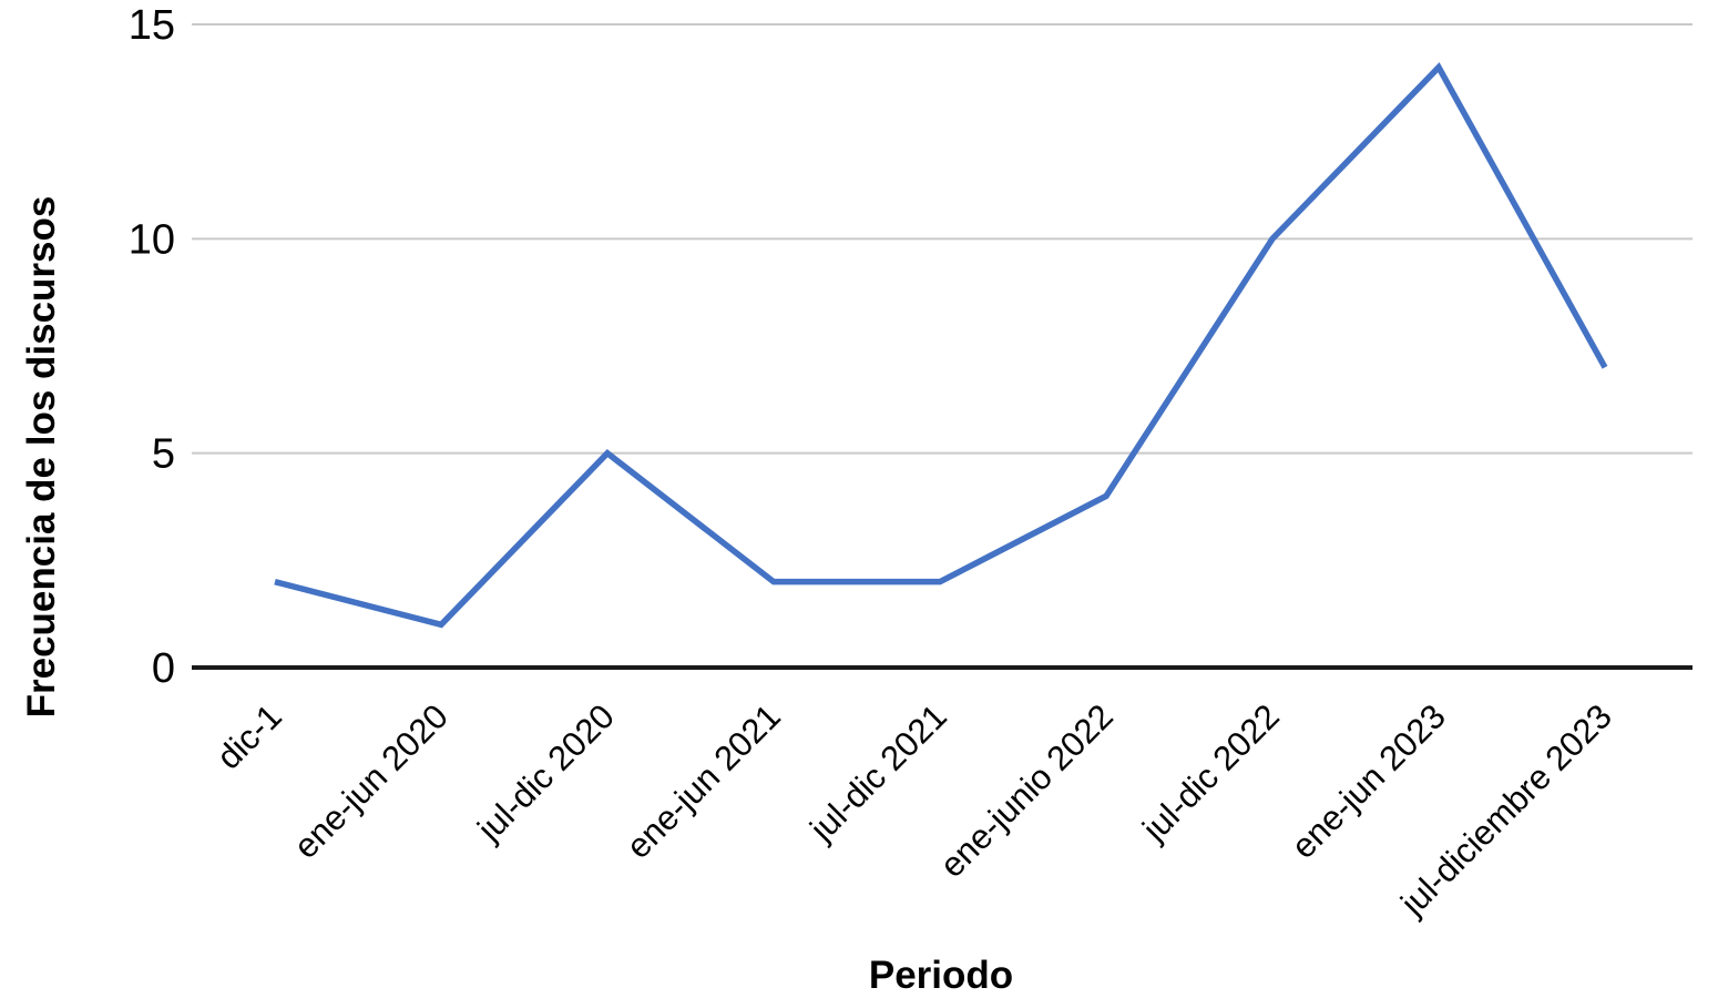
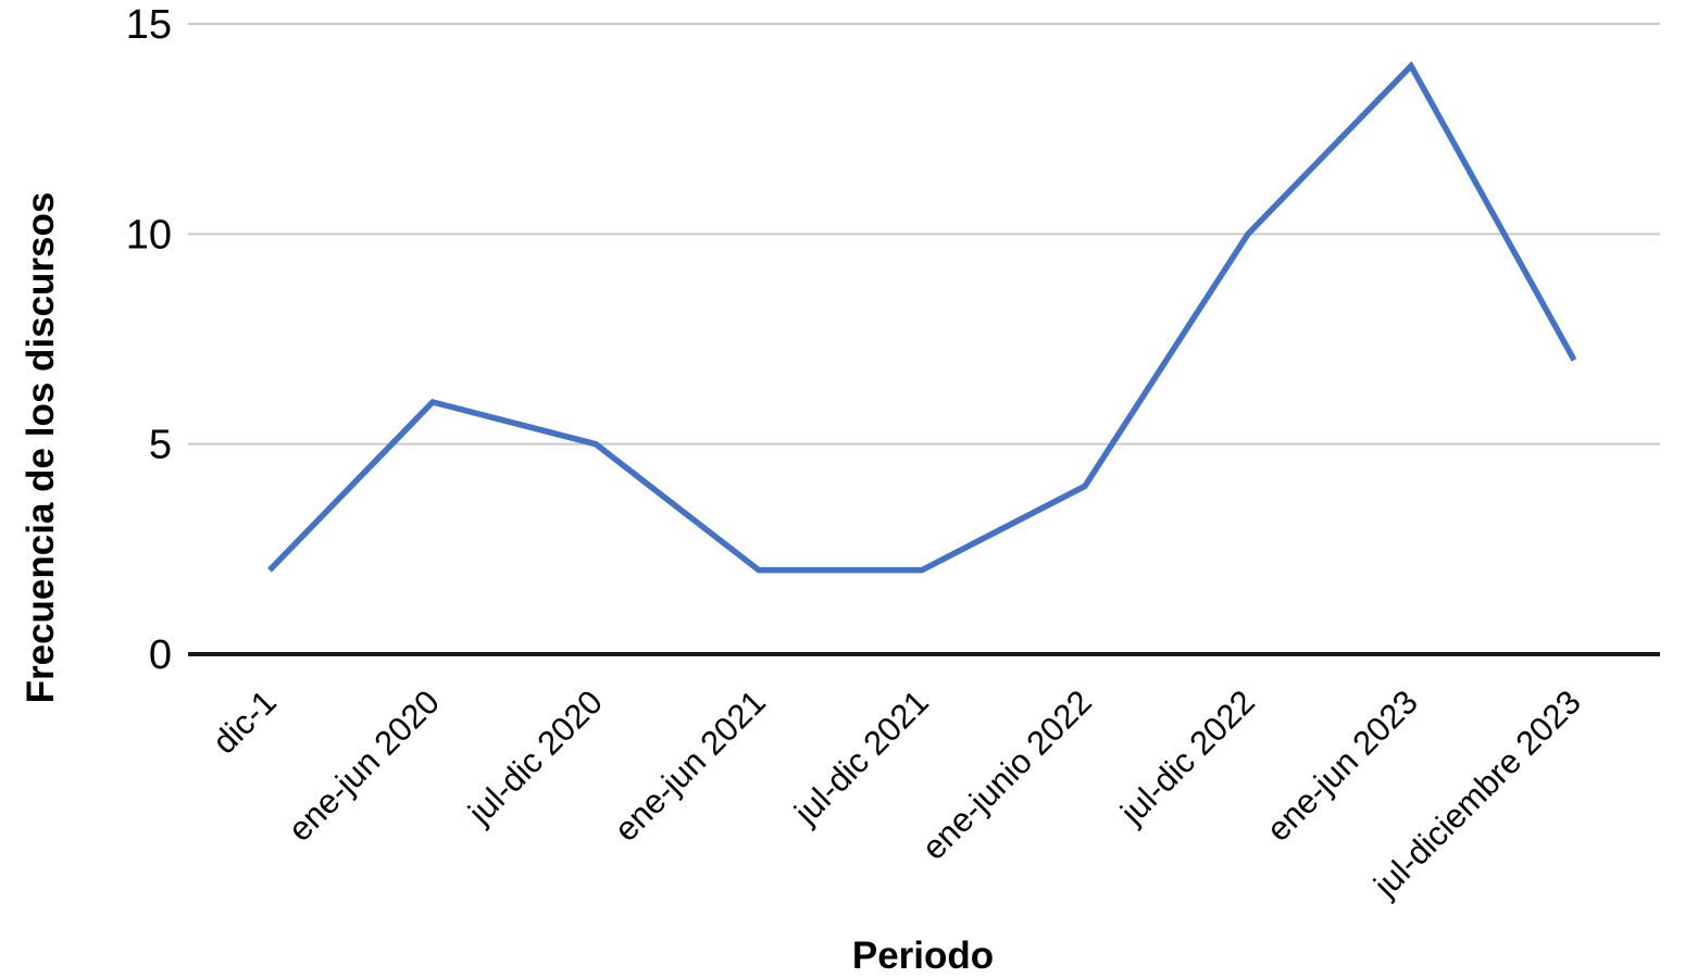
ene-jun 2020: 1 -> 6
